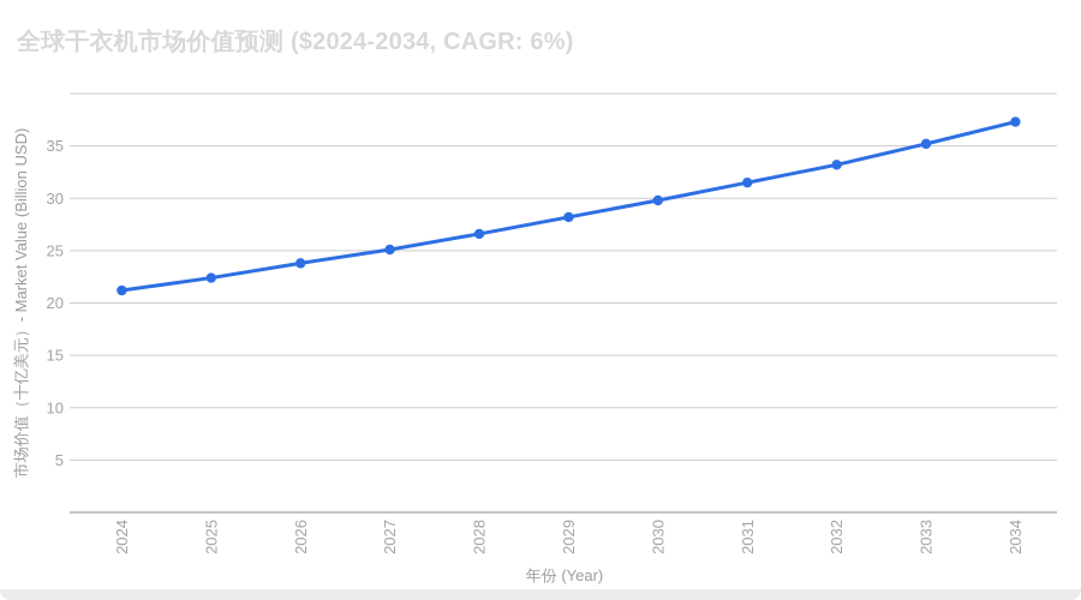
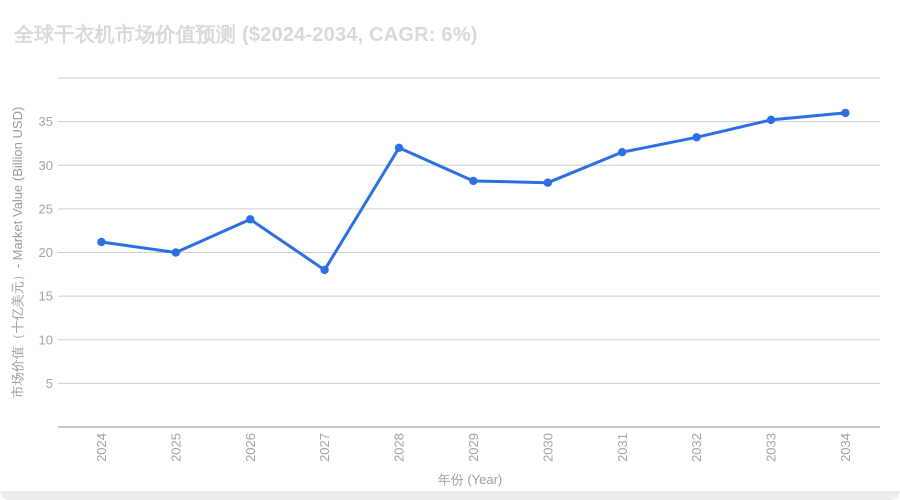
2025: 22 -> 20
2027: 25 -> 18
2028: 27 -> 32
2030: 30 -> 28
2034: 37 -> 36
